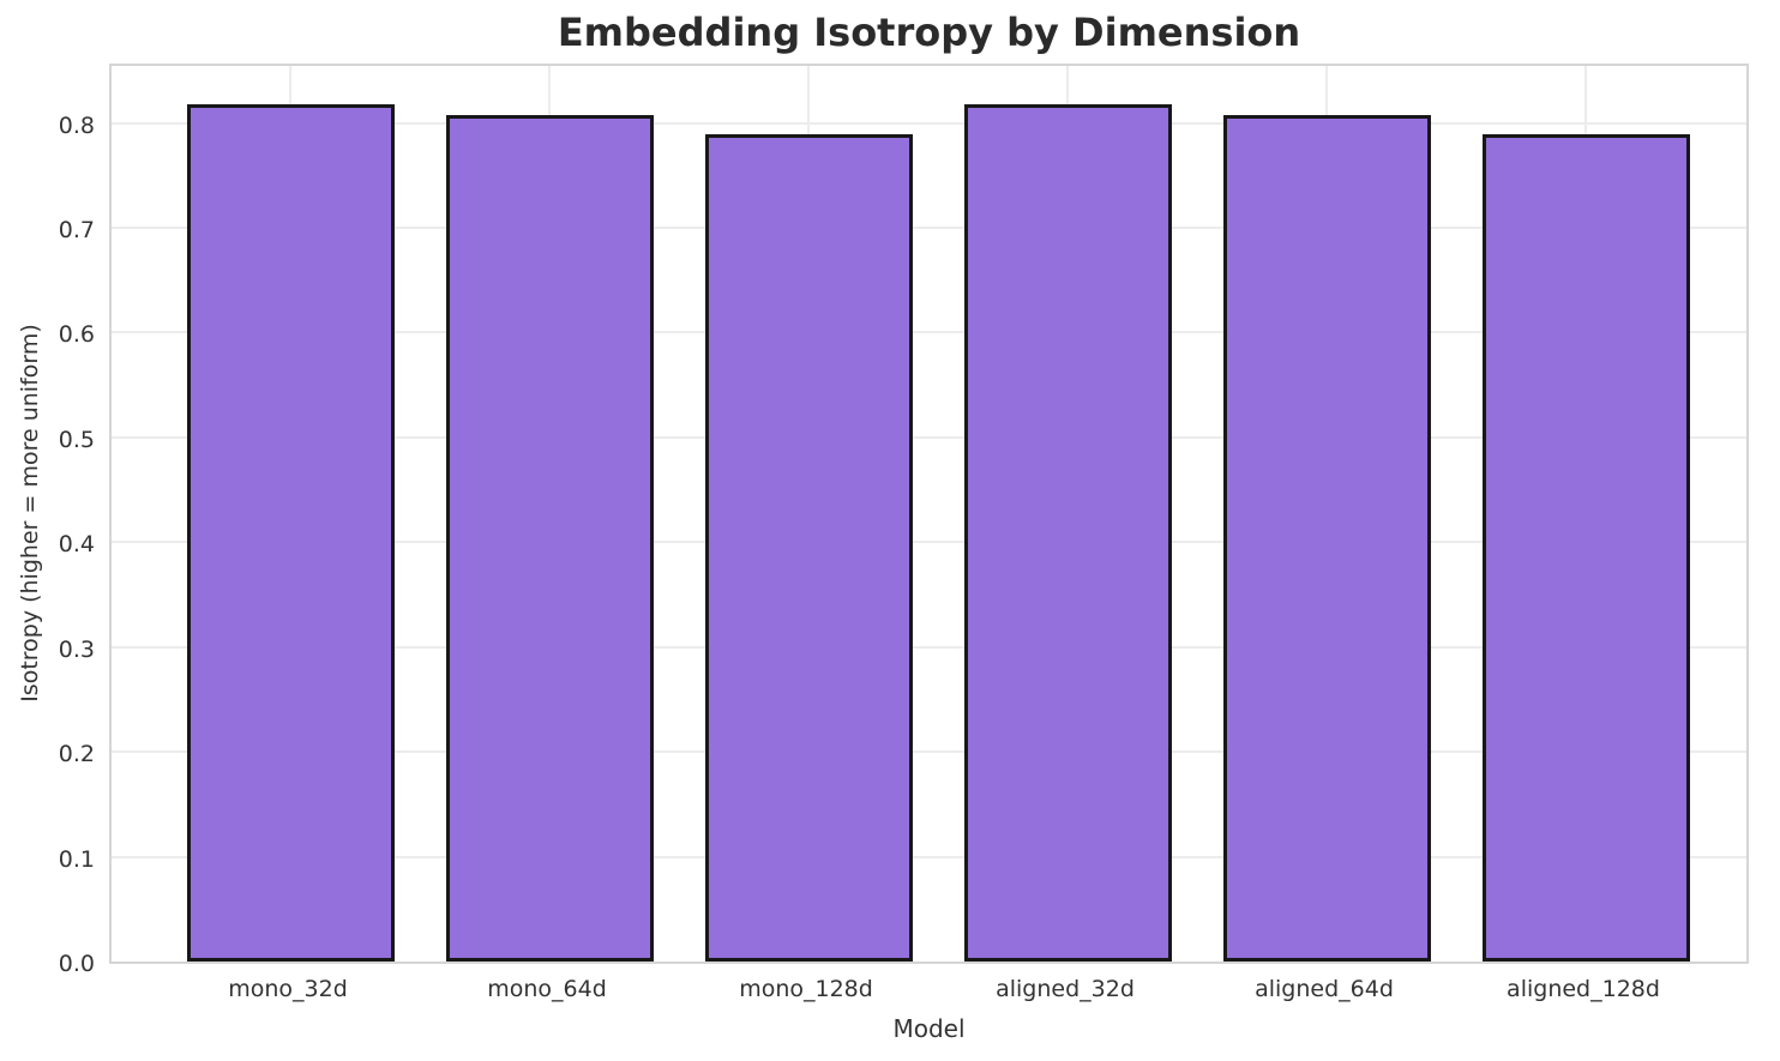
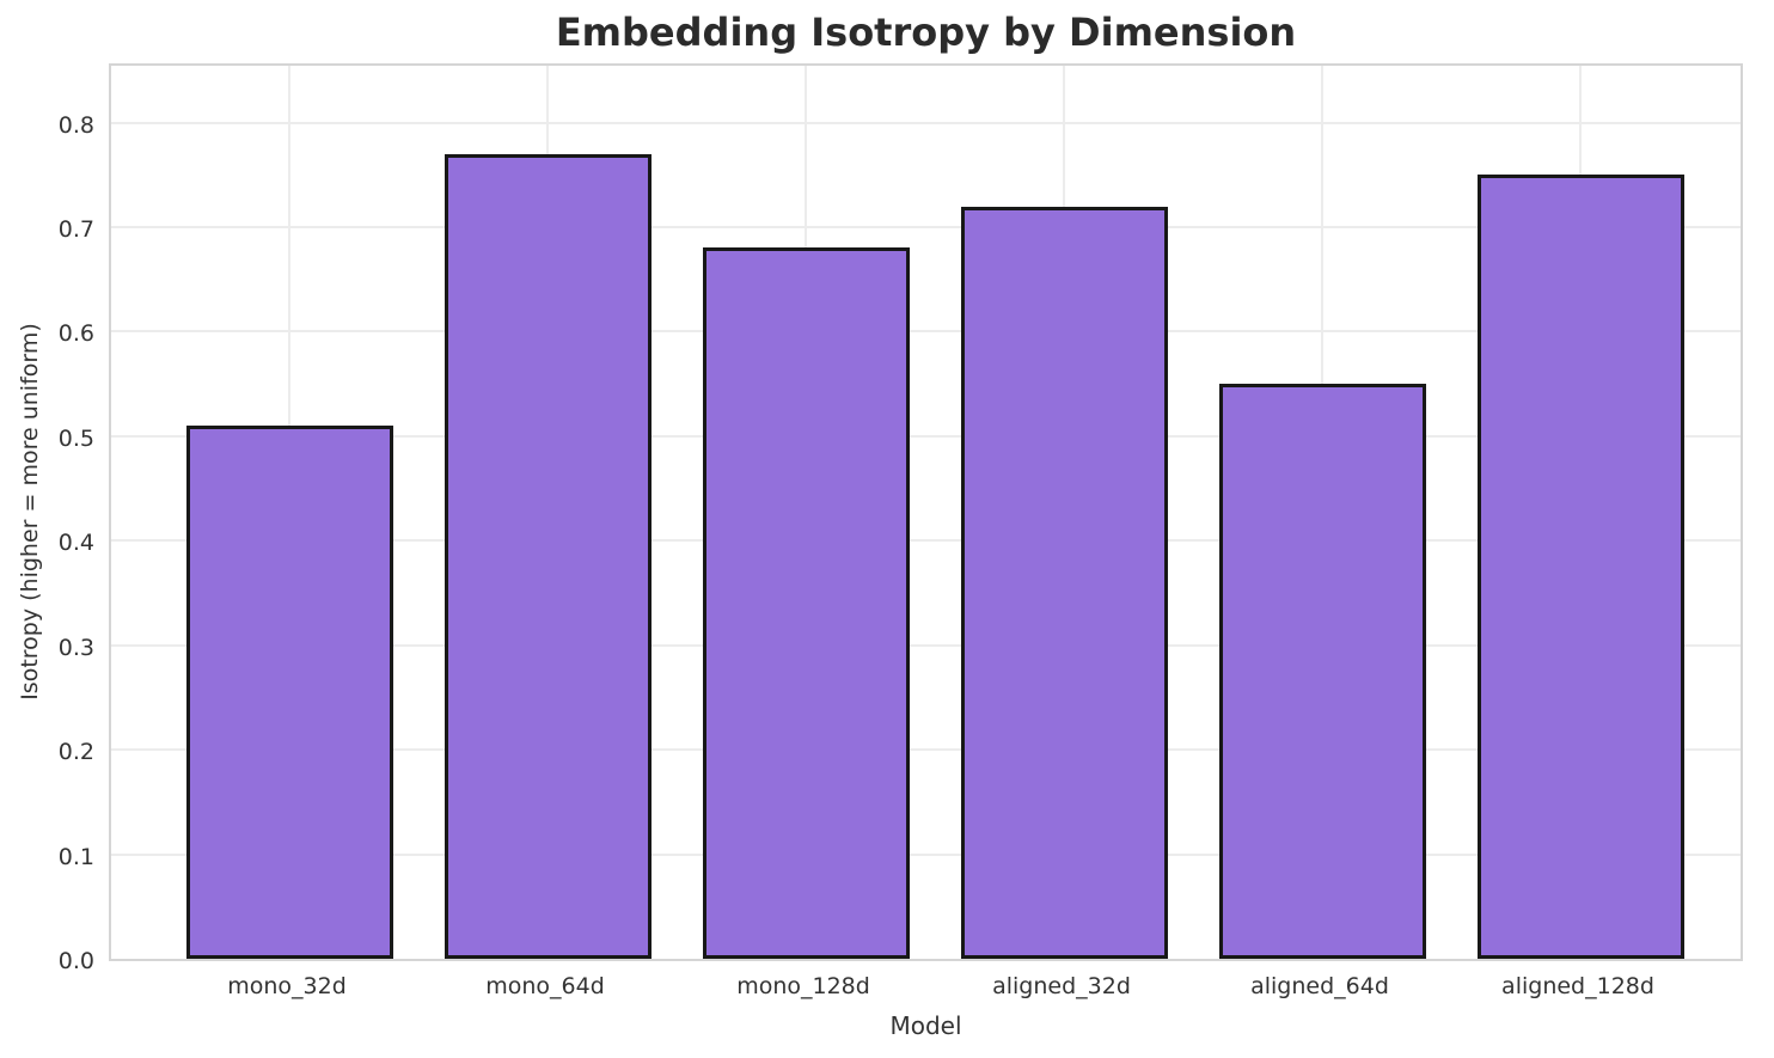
mono_32d: 0.82 -> 0.51
mono_64d: 0.81 -> 0.77
mono_128d: 0.79 -> 0.68
aligned_32d: 0.82 -> 0.72
aligned_64d: 0.81 -> 0.55
aligned_128d: 0.79 -> 0.75
